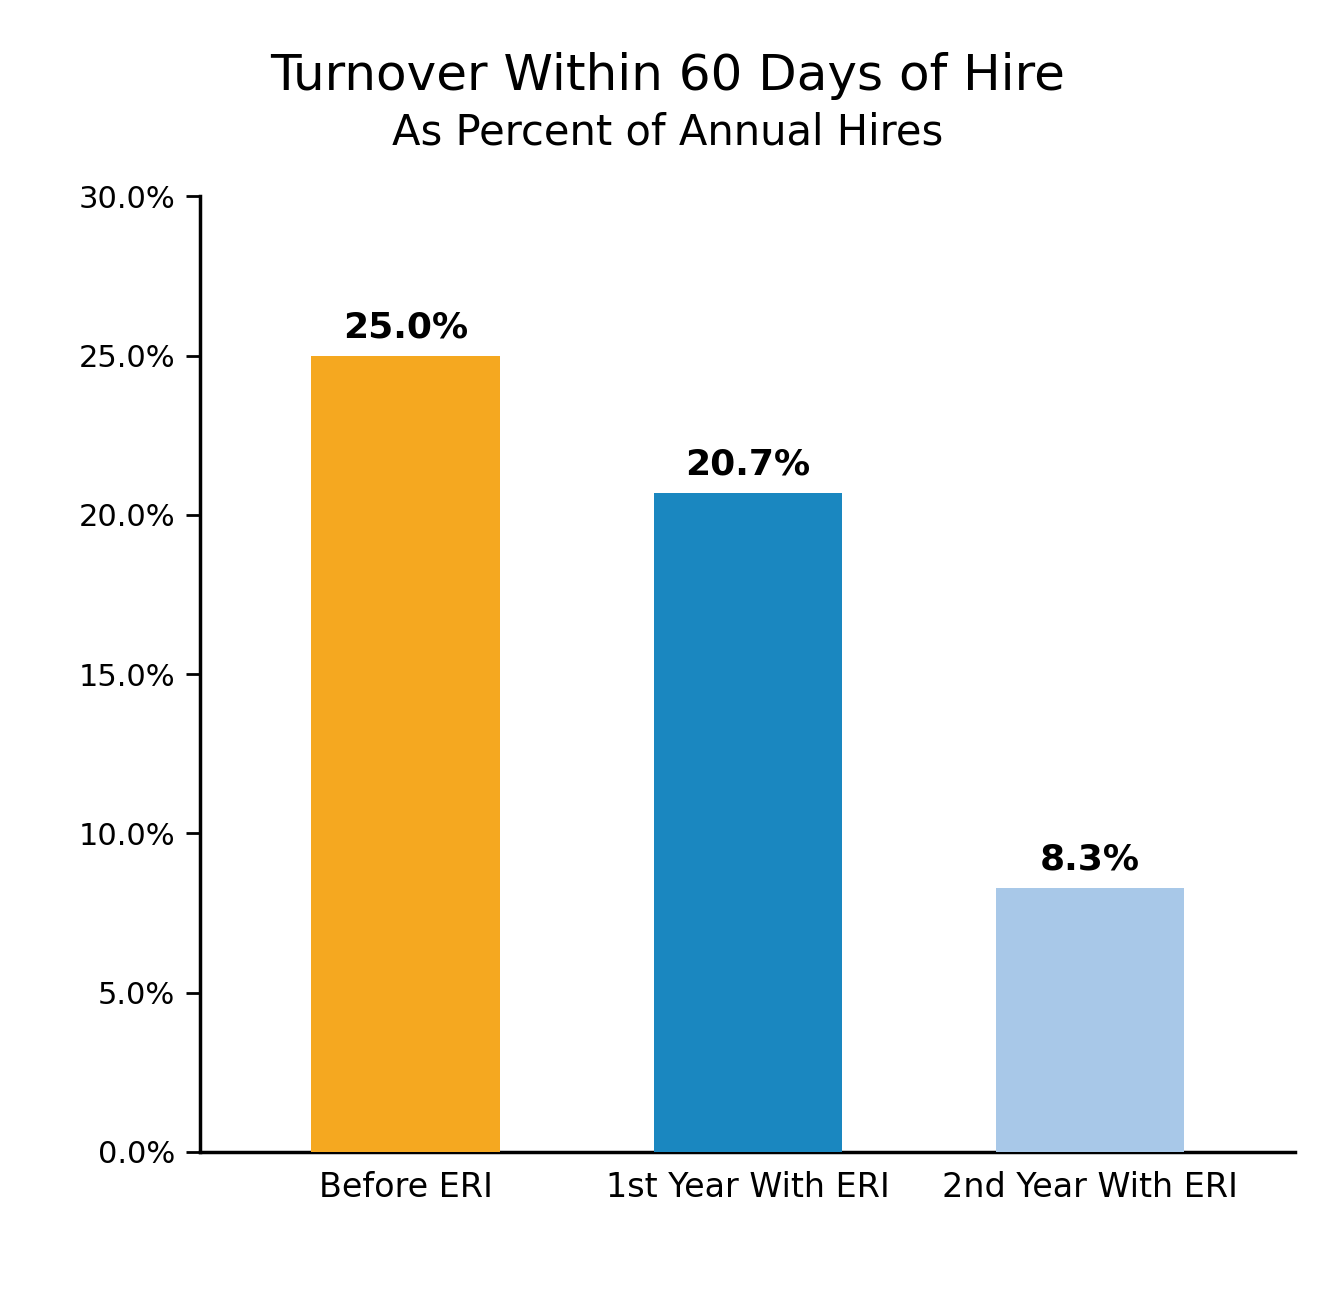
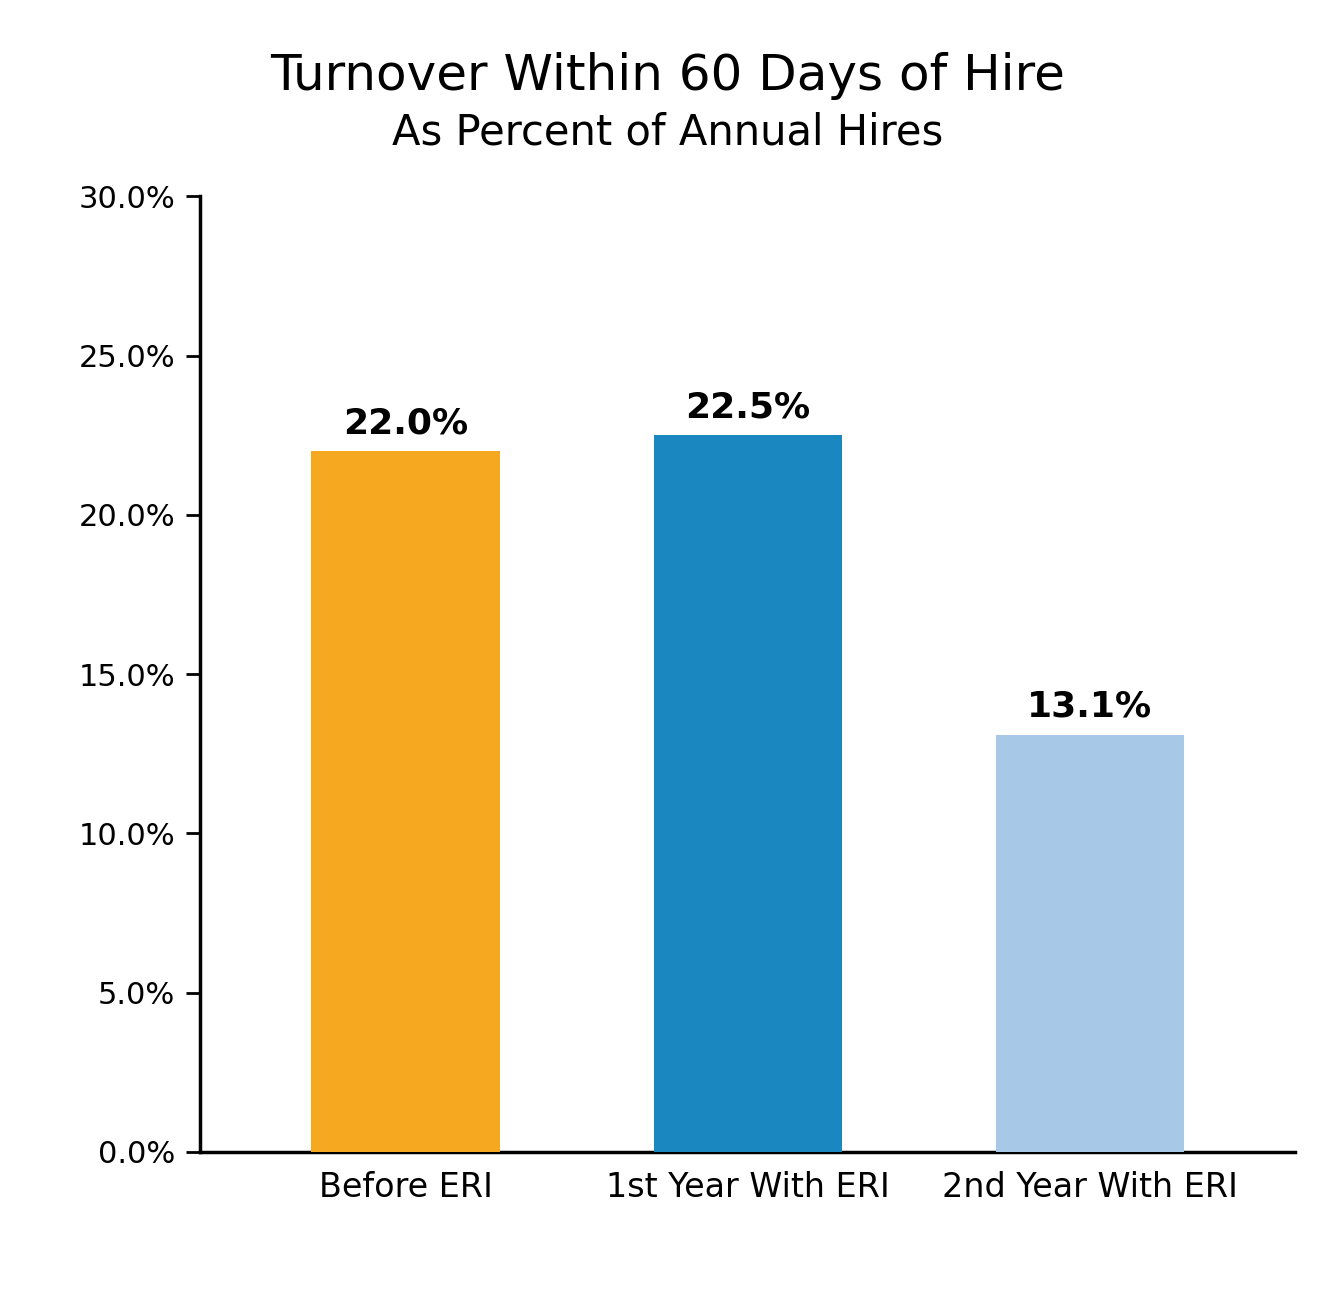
Before ERI: 25.0% -> 22.0%
1st Year With ERI: 20.7% -> 22.5%
2nd Year With ERI: 8.3% -> 13.1%
